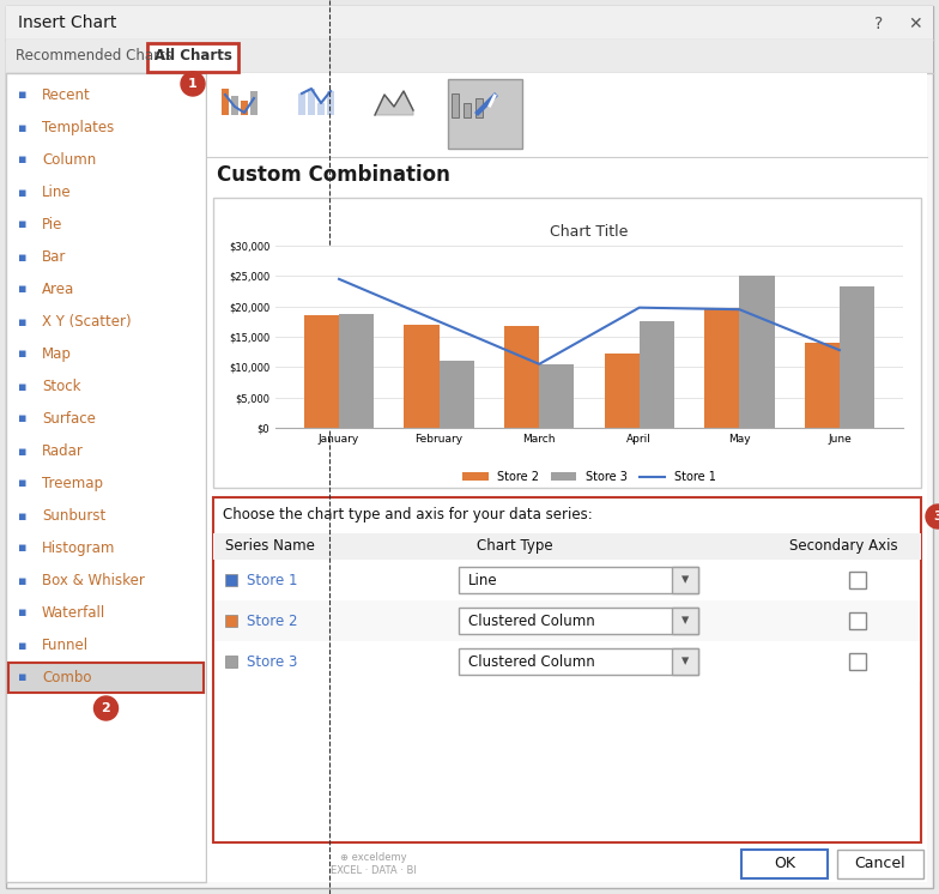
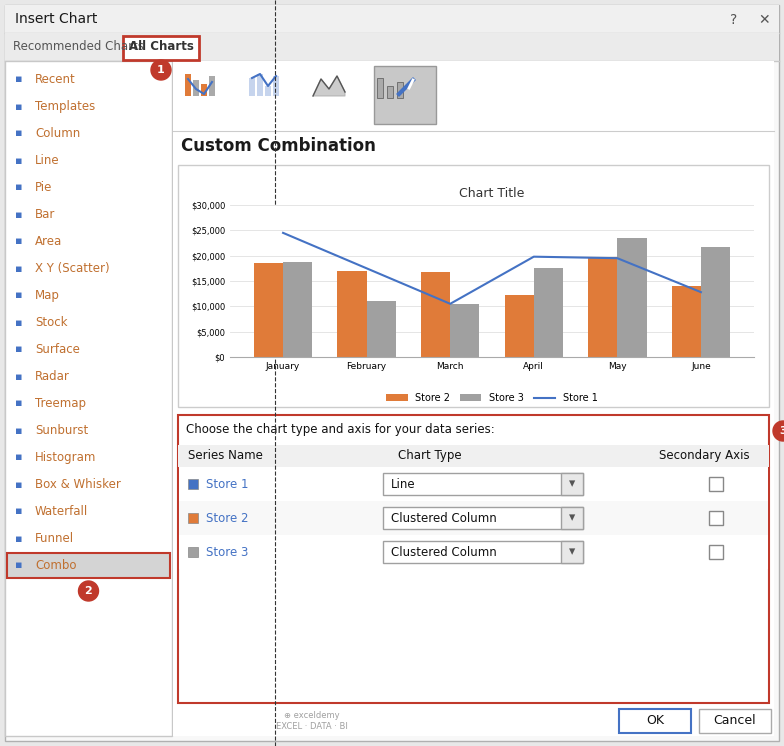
Chart Title/Store 3/May: $25,000 -> $23,500
Chart Title/Store 3/June: $23,200 -> $21,800
